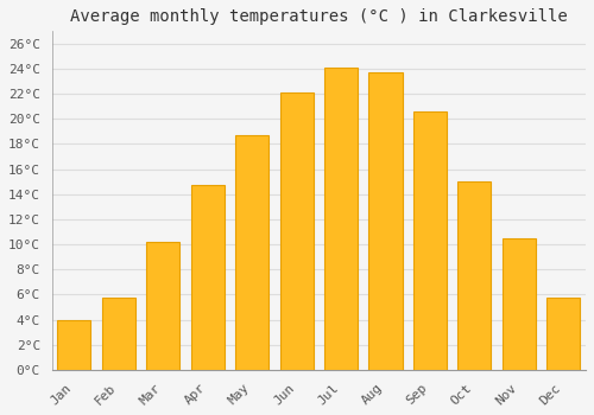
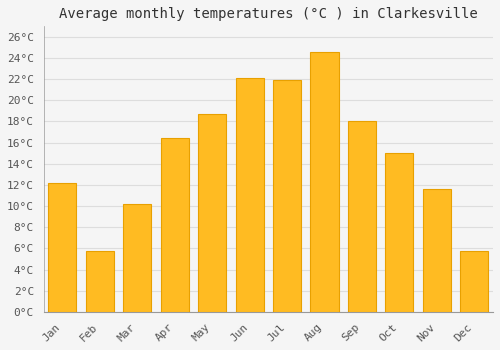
Jan: 4.0°C -> 12.2°C
Apr: 14.7°C -> 16.4°C
Jul: 24.1°C -> 21.9°C
Aug: 23.7°C -> 24.6°C
Sep: 20.6°C -> 18.0°C
Nov: 10.5°C -> 11.6°C
